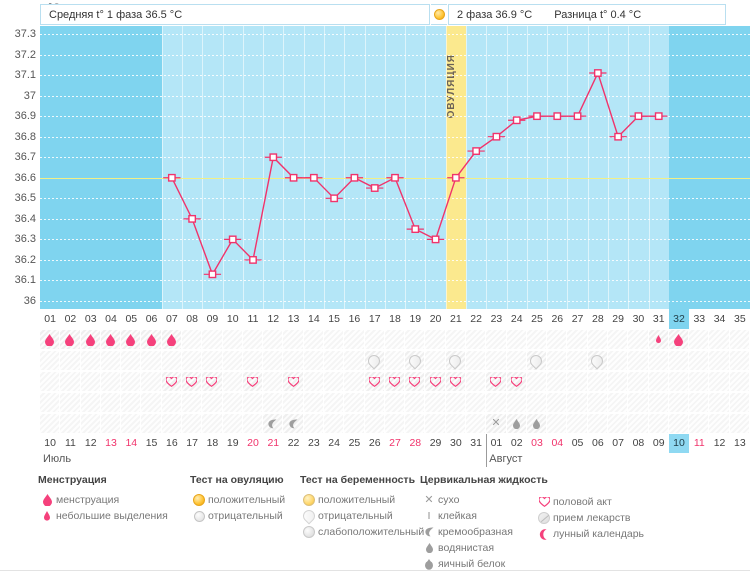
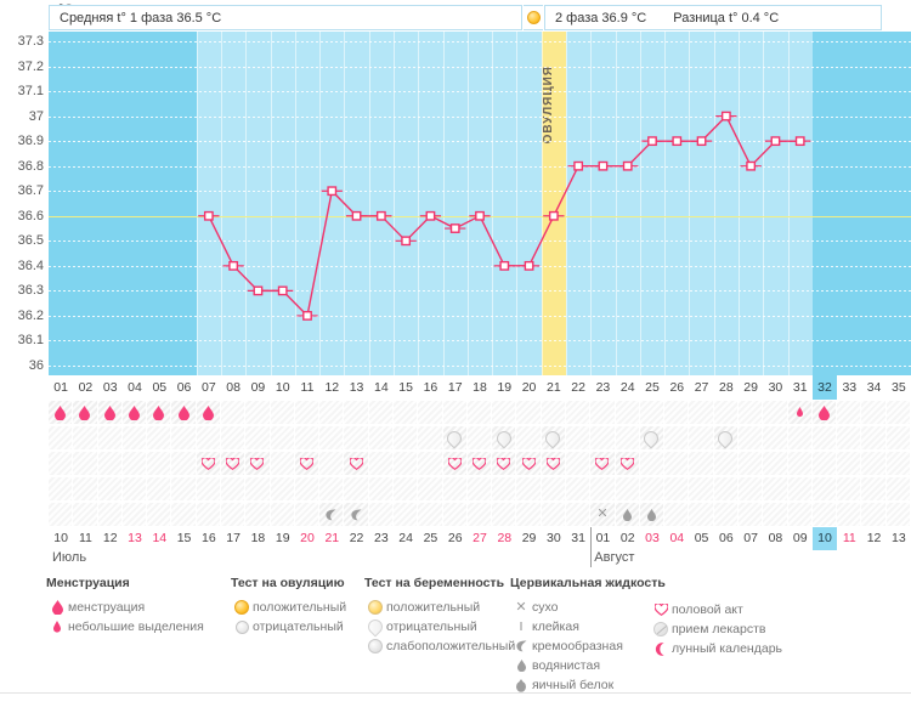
09: 36.13 -> 36.30
19: 36.35 -> 36.40
20: 36.30 -> 36.40
22: 36.73 -> 36.80
24: 36.88 -> 36.80
28: 37.11 -> 37.00
